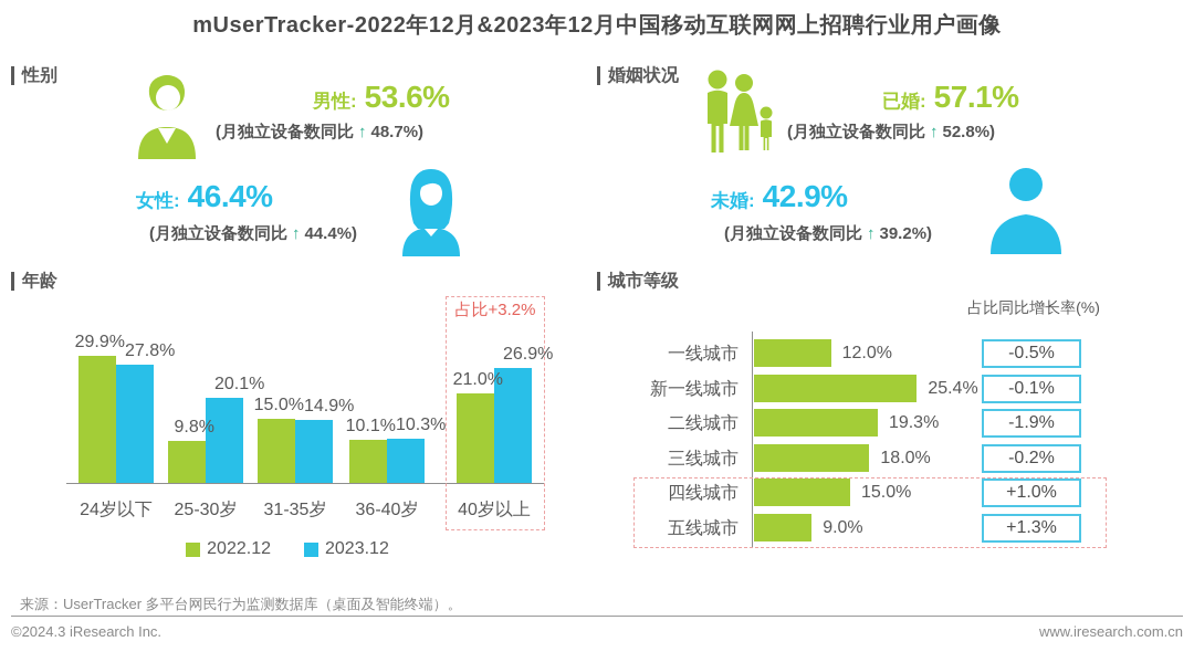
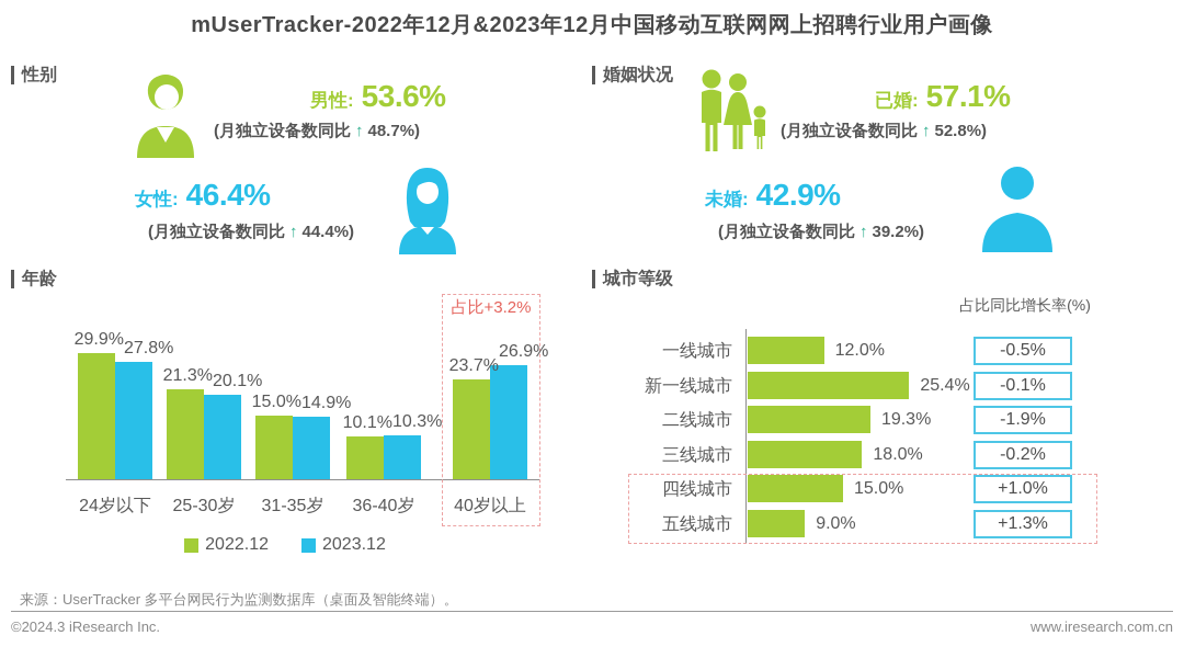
年龄/2022.12/25-30岁: 9.8% -> 21.3%
年龄/2022.12/40岁以上: 21.0% -> 23.7%
